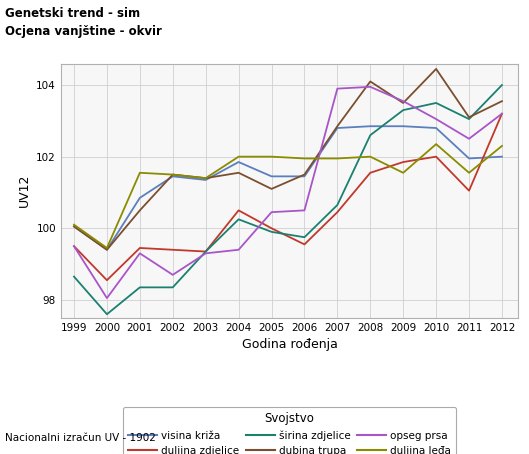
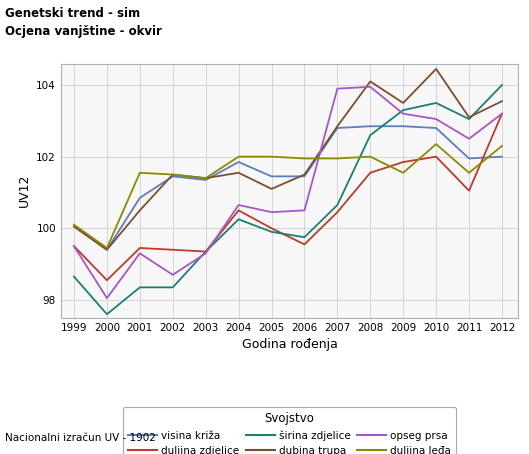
opseg prsa/2004: 99.40 -> 100.65
opseg prsa/2009: 103.55 -> 103.20
